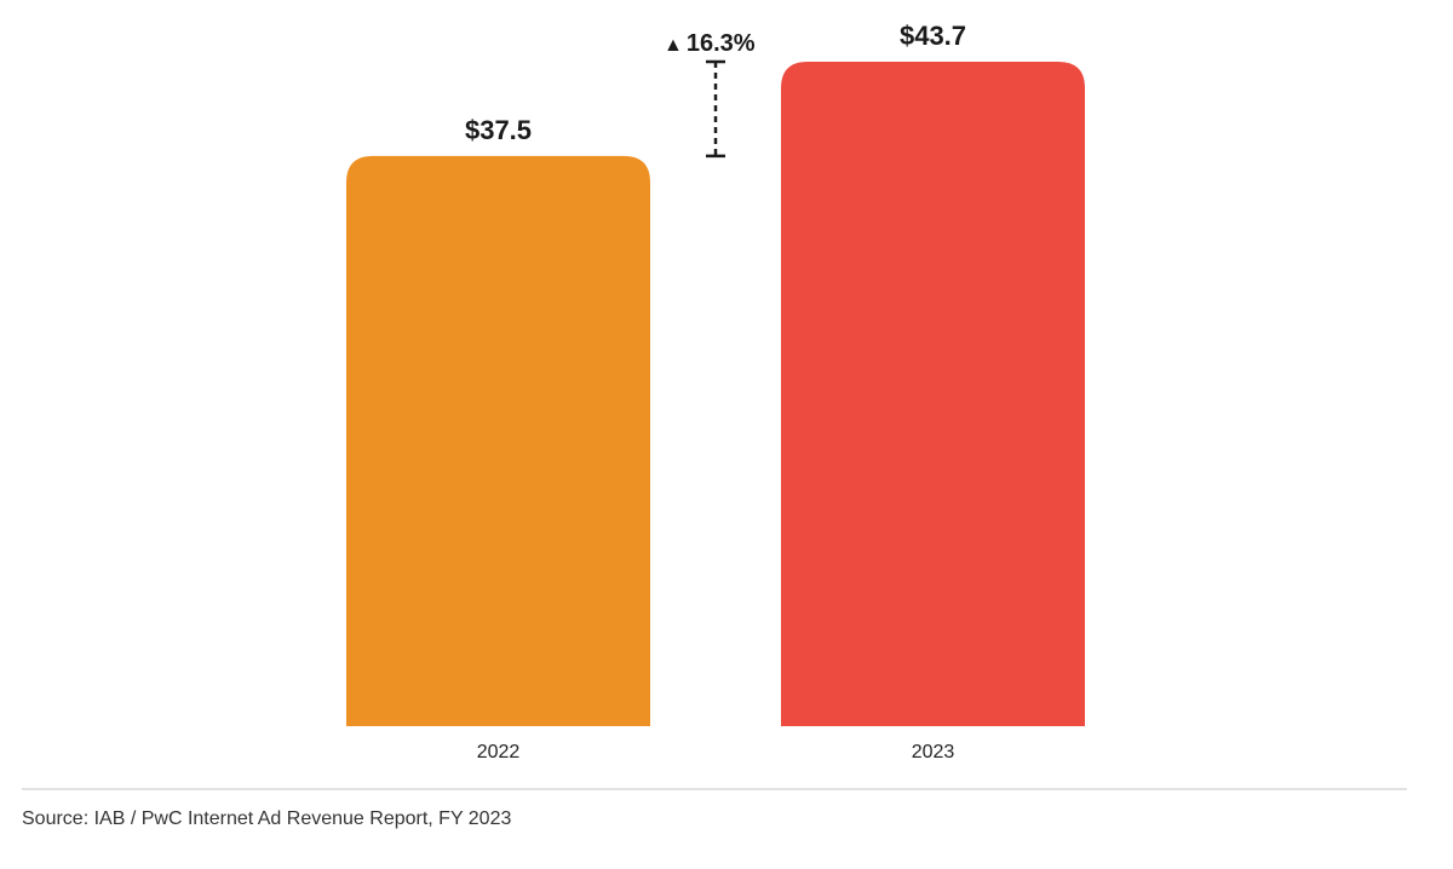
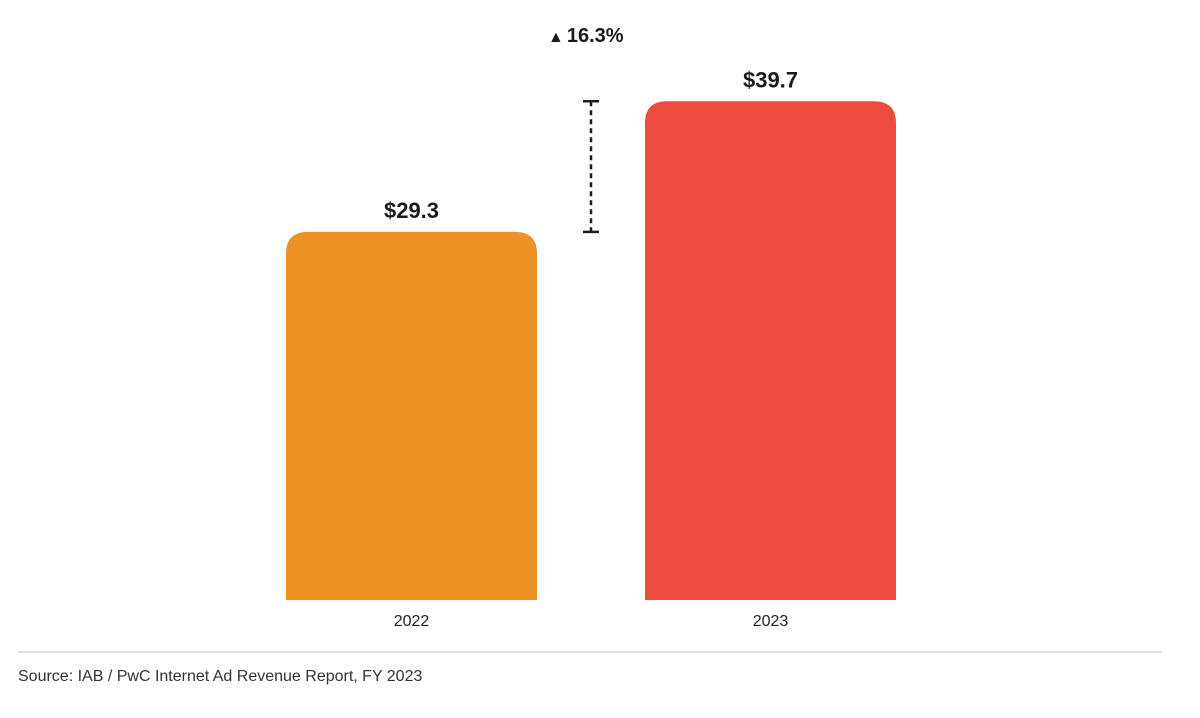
2022: $37.5 -> $29.3
2023: $43.7 -> $39.7
